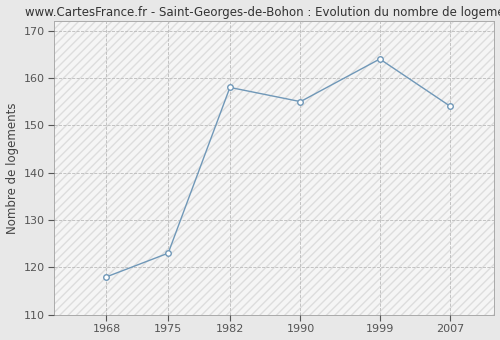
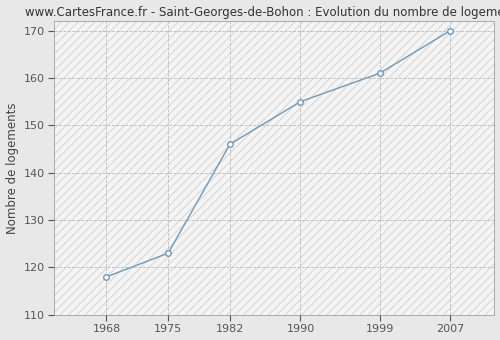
1982: 158 -> 146
1999: 164 -> 161
2007: 154 -> 170
